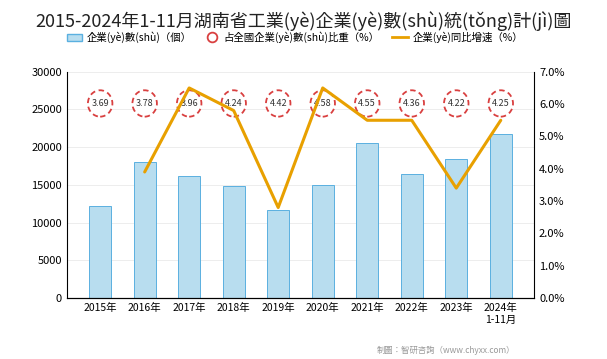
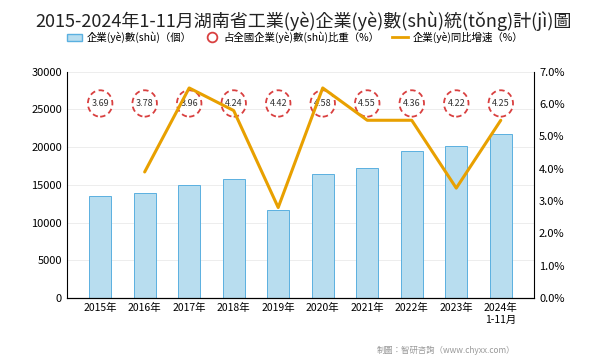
企業(yè)數(shù)（個）/2015年: 12200 -> 13500
企業(yè)數(shù)（個）/2016年: 18000 -> 13900
企業(yè)數(shù)（個）/2017年: 16200 -> 15000
企業(yè)數(shù)（個）/2018年: 14800 -> 15800
企業(yè)數(shù)（個）/2020年: 15000 -> 16500
企業(yè)數(shù)（個）/2021年: 20600 -> 17200
企業(yè)數(shù)（個）/2022年: 16400 -> 19500
企業(yè)數(shù)（個）/2023年: 18400 -> 20200
